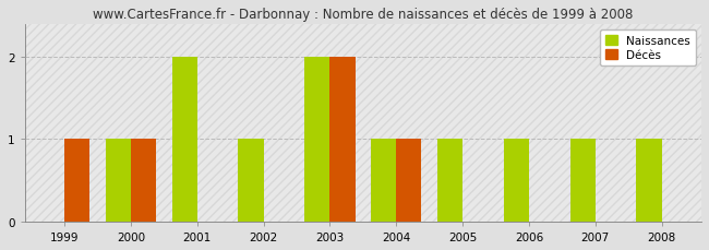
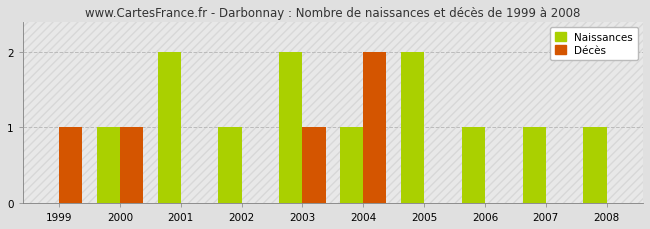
Décès/2003: 2 -> 1
Décès/2004: 1 -> 2
Naissances/2005: 1 -> 2
